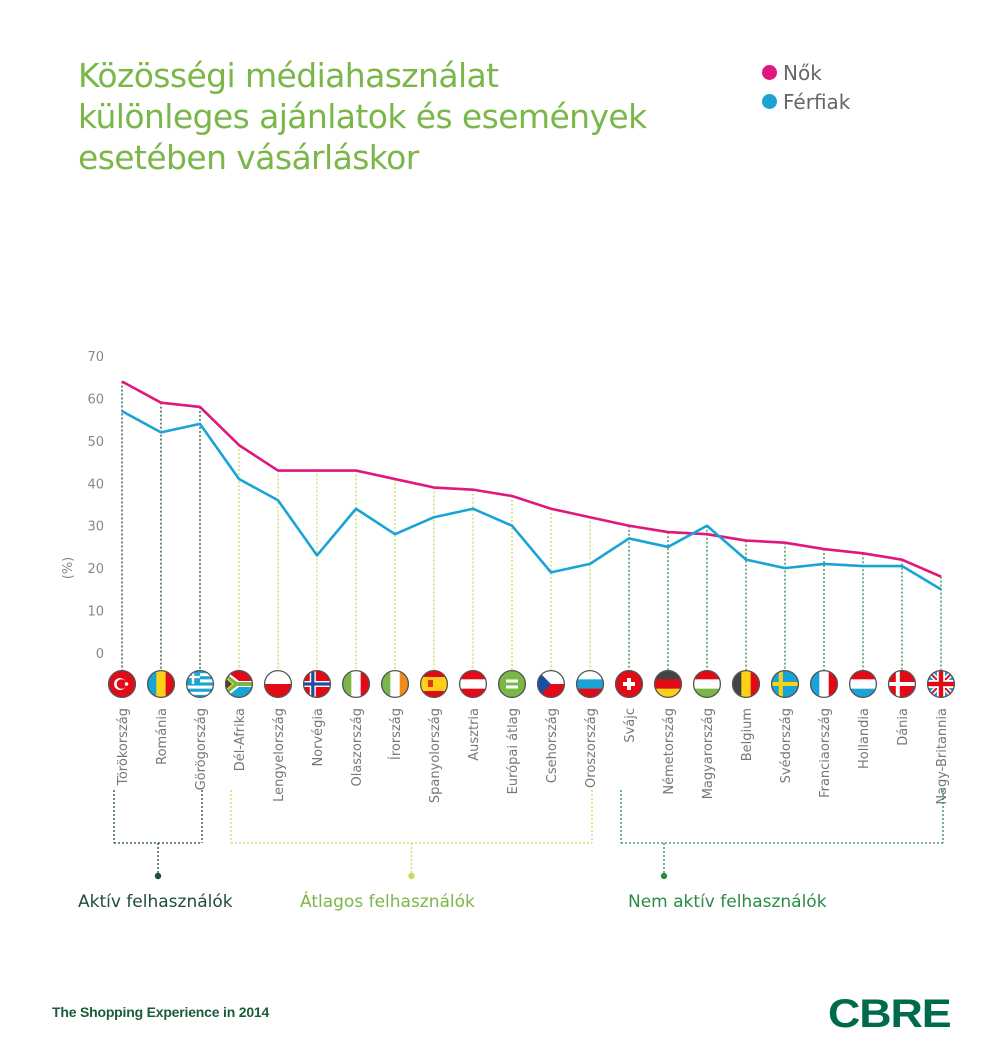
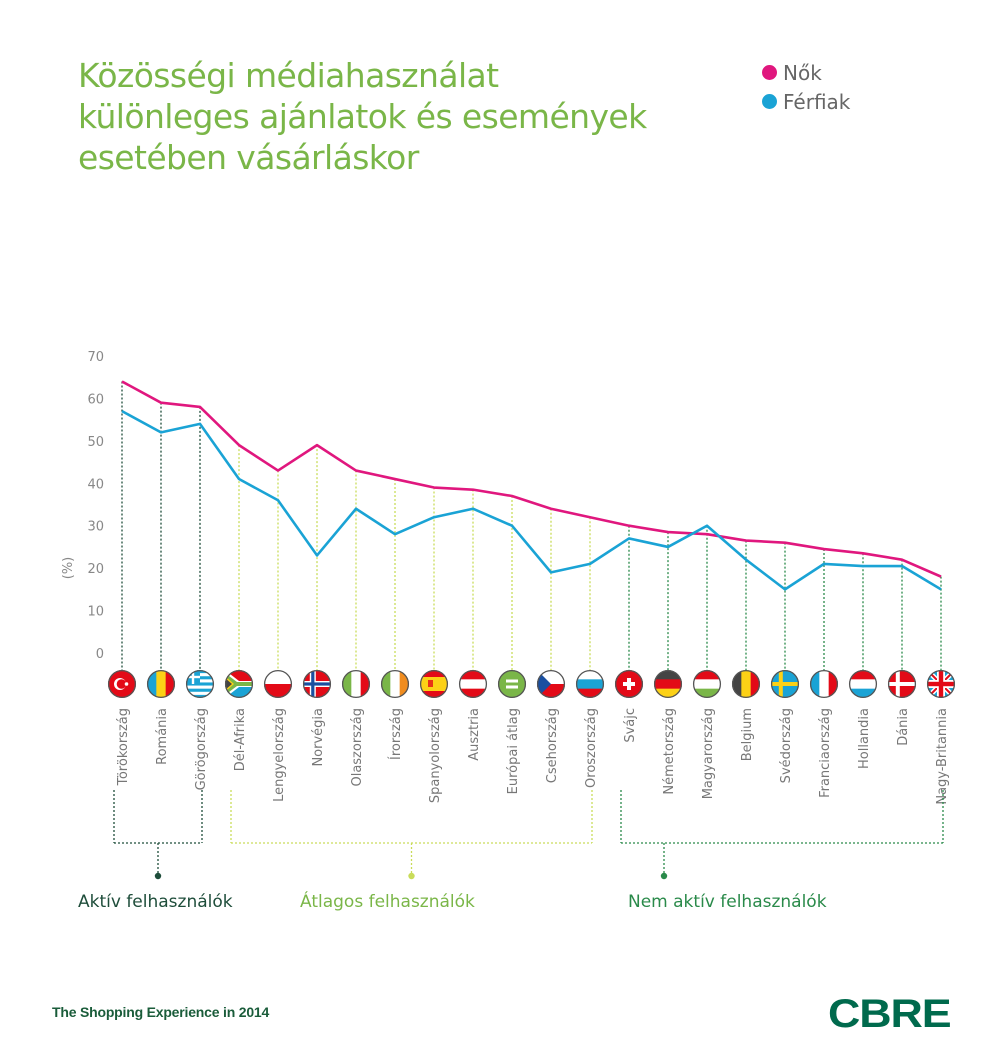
Nők/Norvégia: 43 -> 49
Férfiak/Svédország: 20 -> 15
